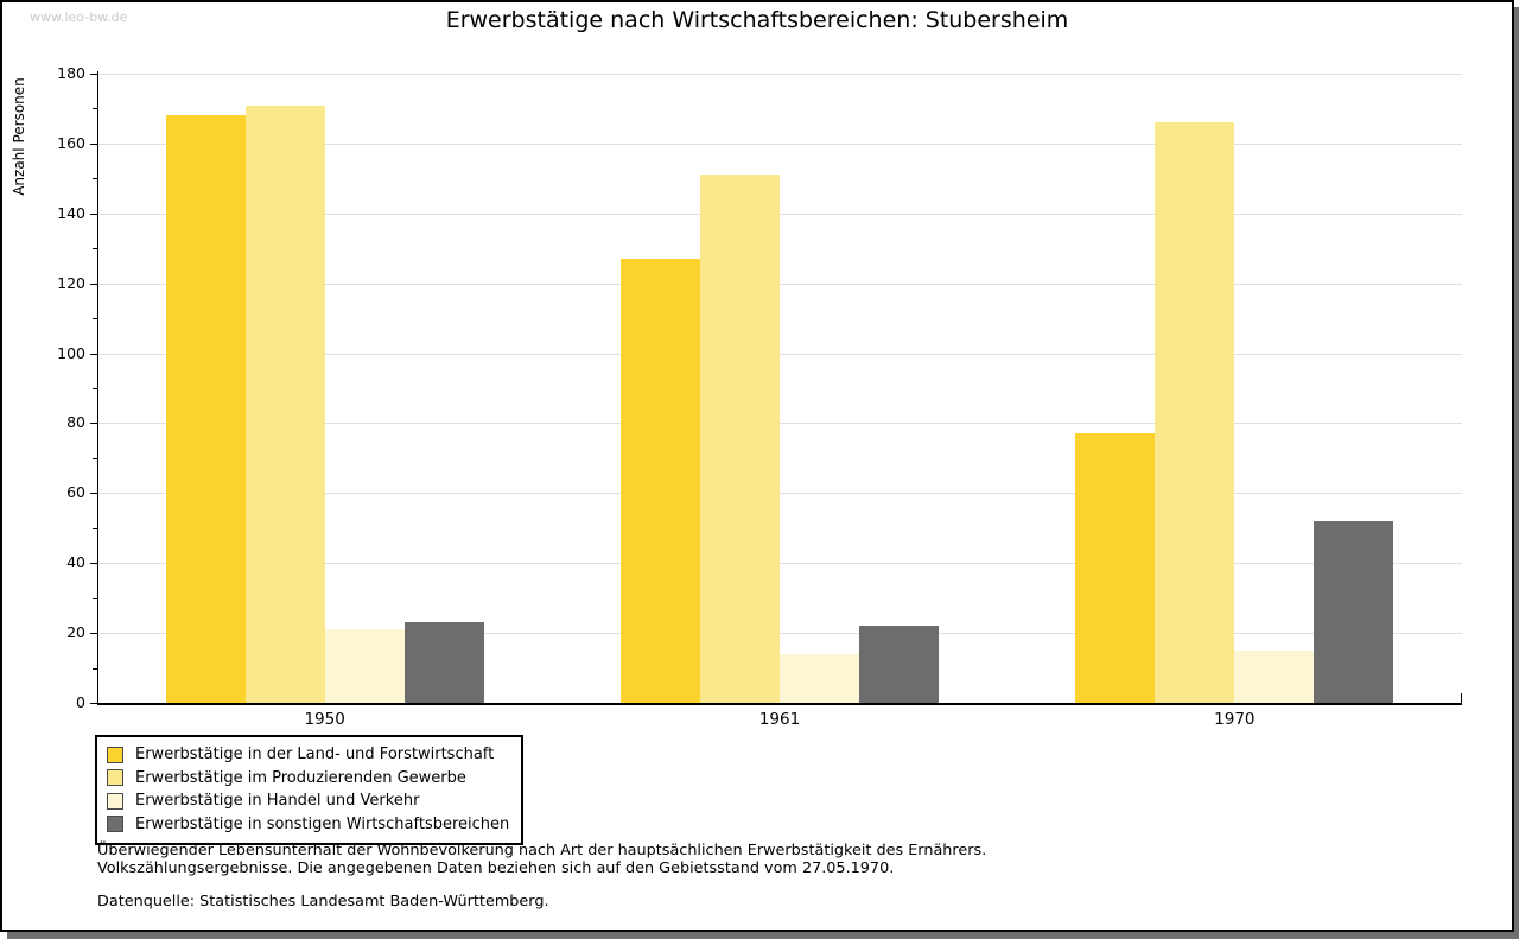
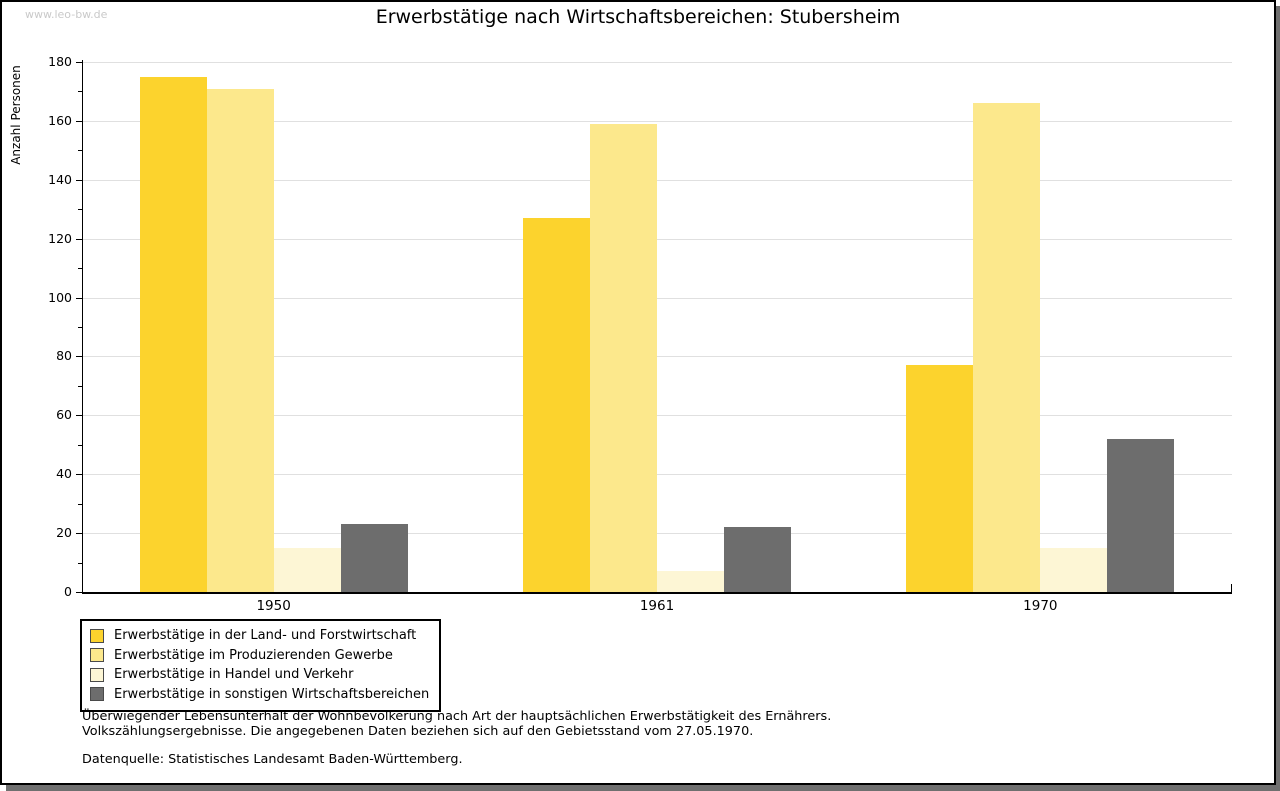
Erwerbstätige in der Land- und Forstwirtschaft/1950: 168 -> 175
Erwerbstätige in Handel und Verkehr/1950: 21 -> 15
Erwerbstätige im Produzierenden Gewerbe/1961: 151 -> 159
Erwerbstätige in Handel und Verkehr/1961: 14 -> 7
